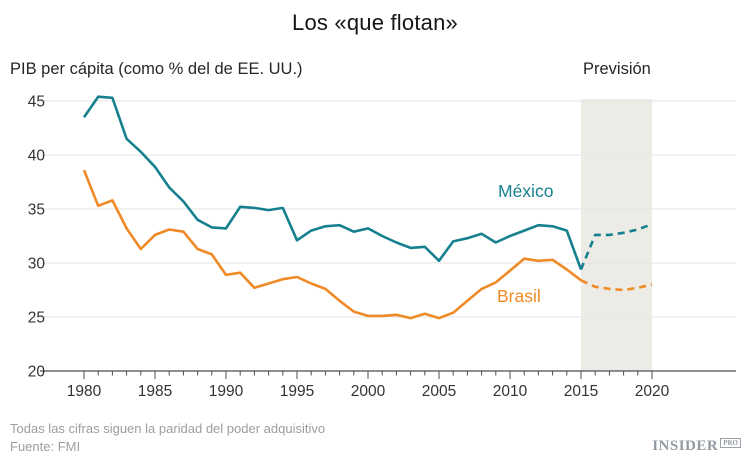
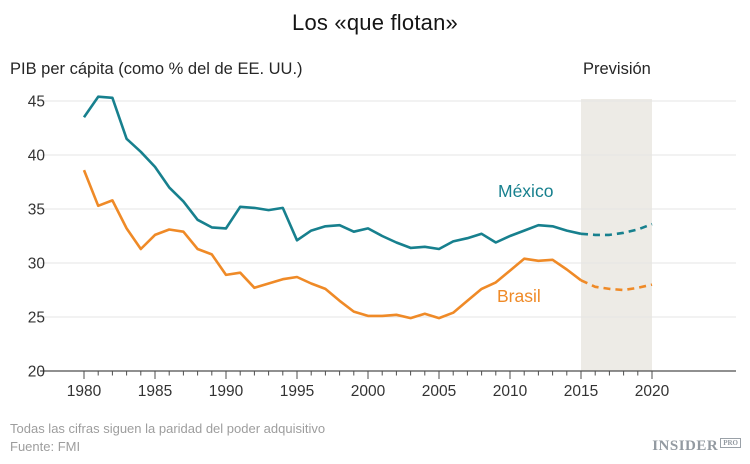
México/2005: 30.2 -> 31.3
México/2015: 29.4 -> 32.7
